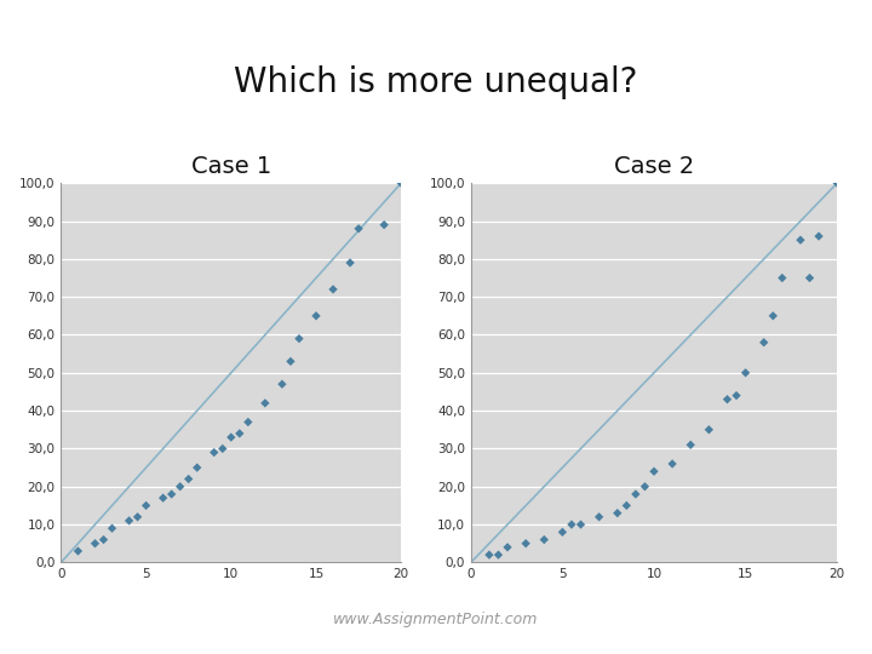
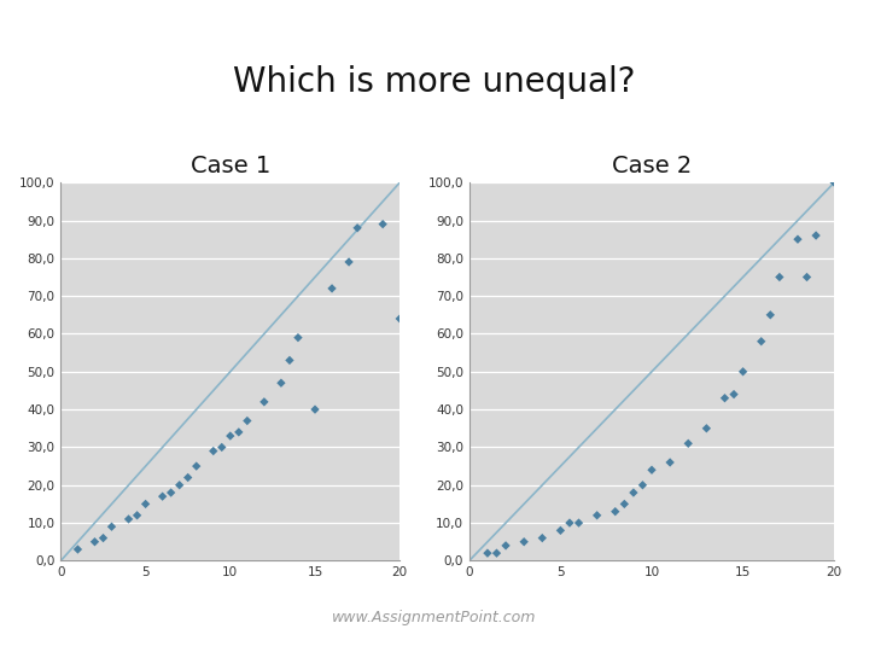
Case 1/15: 65 -> 40
Case 1/20: 100 -> 64
